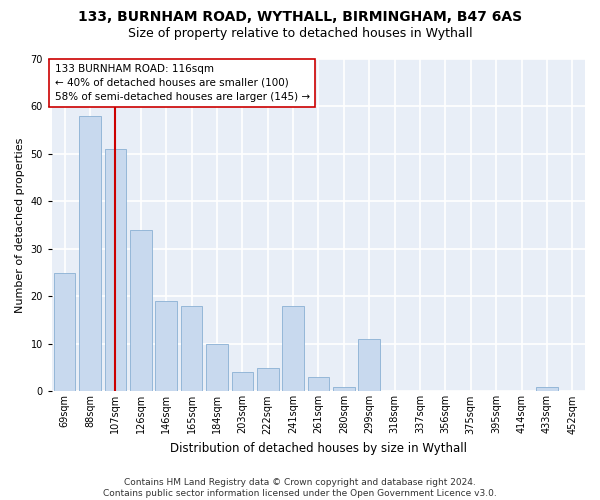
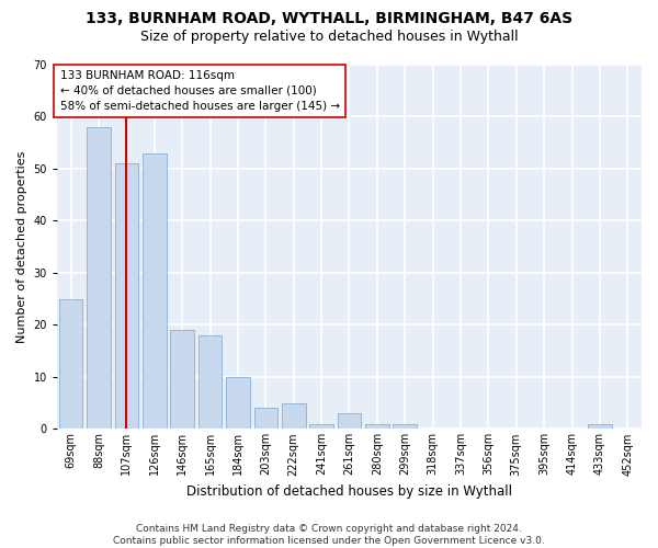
126sqm: 34 -> 53
241sqm: 18 -> 1
299sqm: 11 -> 1
